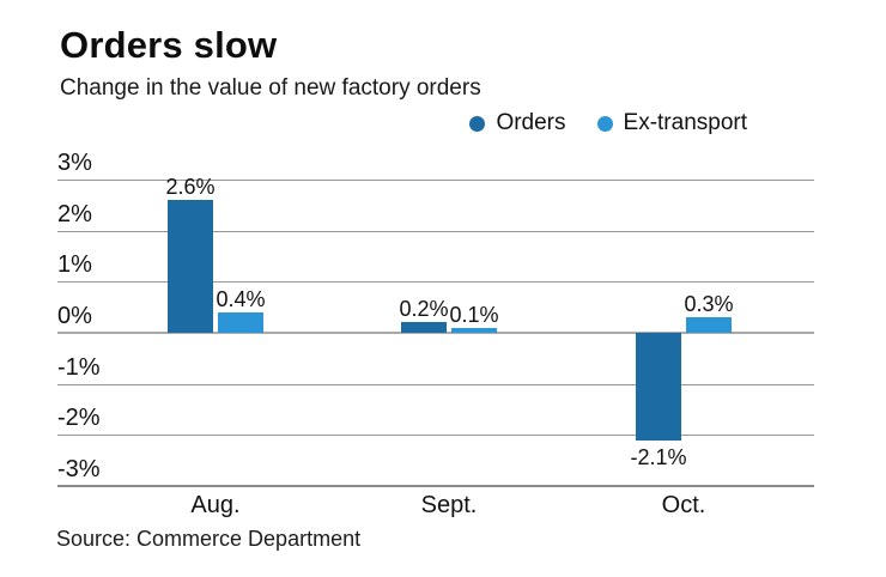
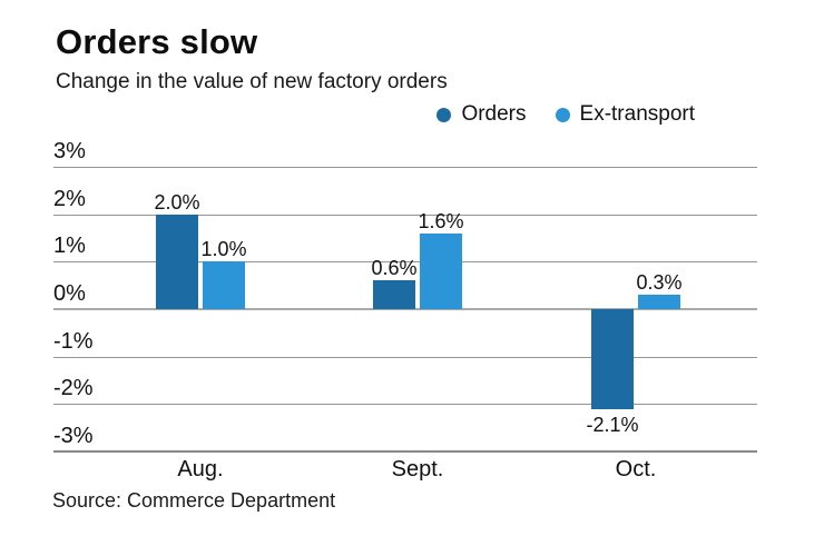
Orders/Aug.: 2.6% -> 2.0%
Ex-transport/Aug.: 0.4% -> 1.0%
Orders/Sept.: 0.2% -> 0.6%
Ex-transport/Sept.: 0.1% -> 1.6%
